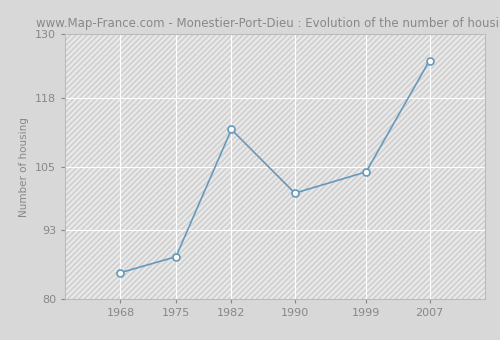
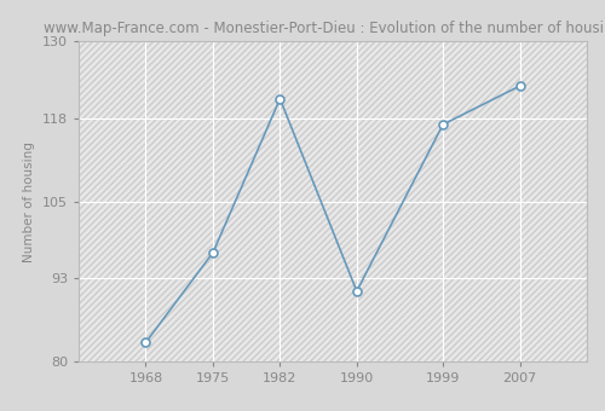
1968: 85 -> 83
1975: 88 -> 97
1982: 112 -> 121
1990: 100 -> 91
1999: 104 -> 117
2007: 125 -> 123
